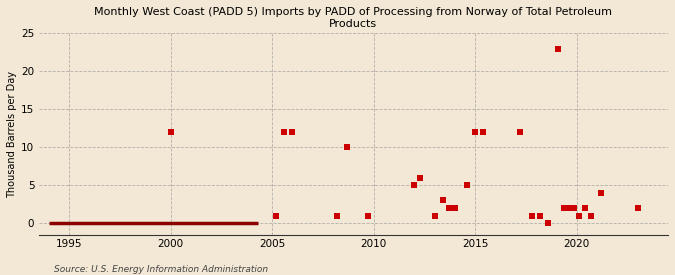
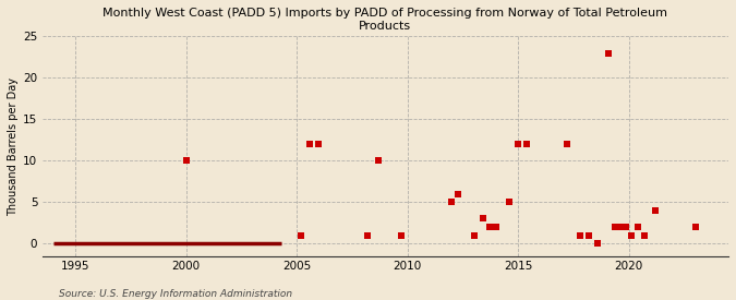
2000: 12 -> 10
